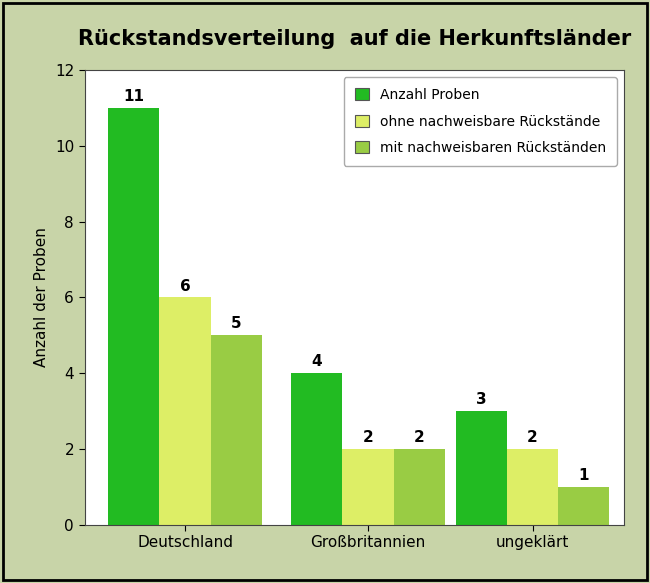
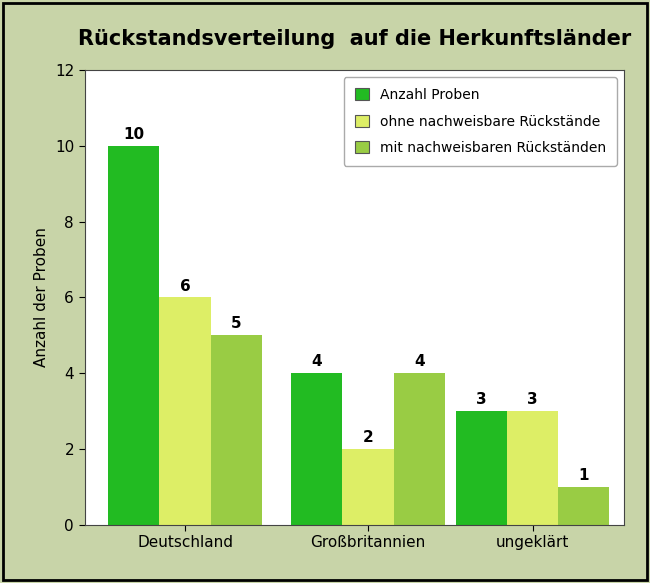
Anzahl Proben/Deutschland: 11 -> 10
mit nachweisbaren Rückständen/Großbritannien: 2 -> 4
ohne nachweisbare Rückstände/ungeklärt: 2 -> 3
